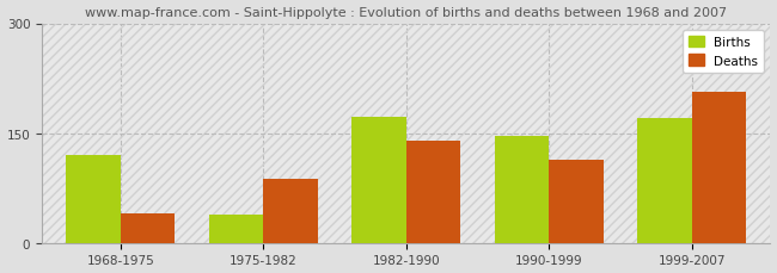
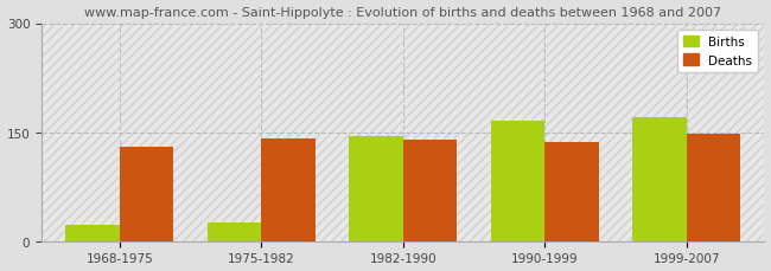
Births/1968-1975: 120 -> 22
Deaths/1968-1975: 40 -> 130
Births/1975-1982: 38 -> 26
Deaths/1975-1982: 88 -> 142
Births/1982-1990: 172 -> 145
Births/1990-1999: 146 -> 165
Deaths/1990-1999: 114 -> 136
Deaths/1999-2007: 206 -> 148
